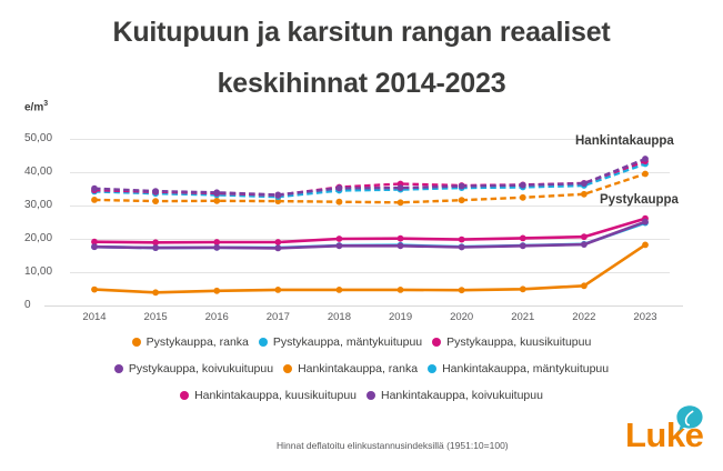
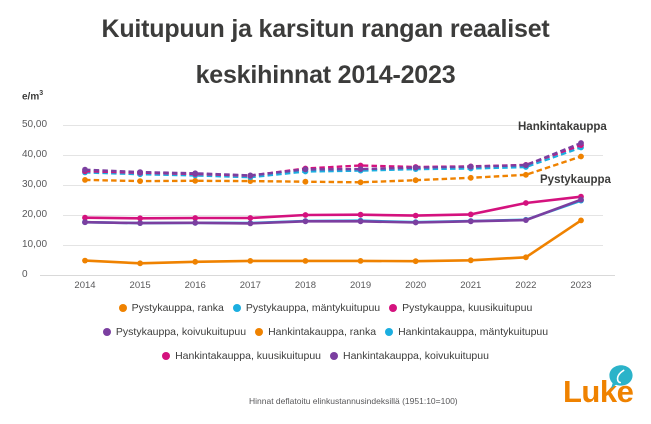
Pystykauppa, kuusikuitupuu/2022: 21 -> 24
